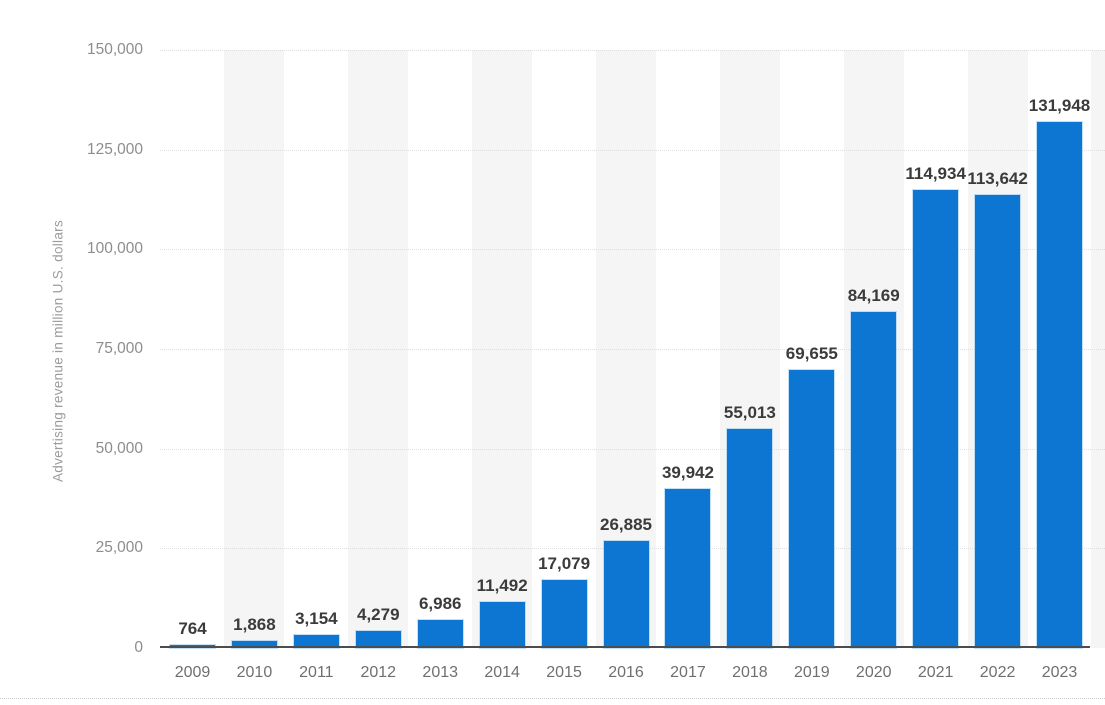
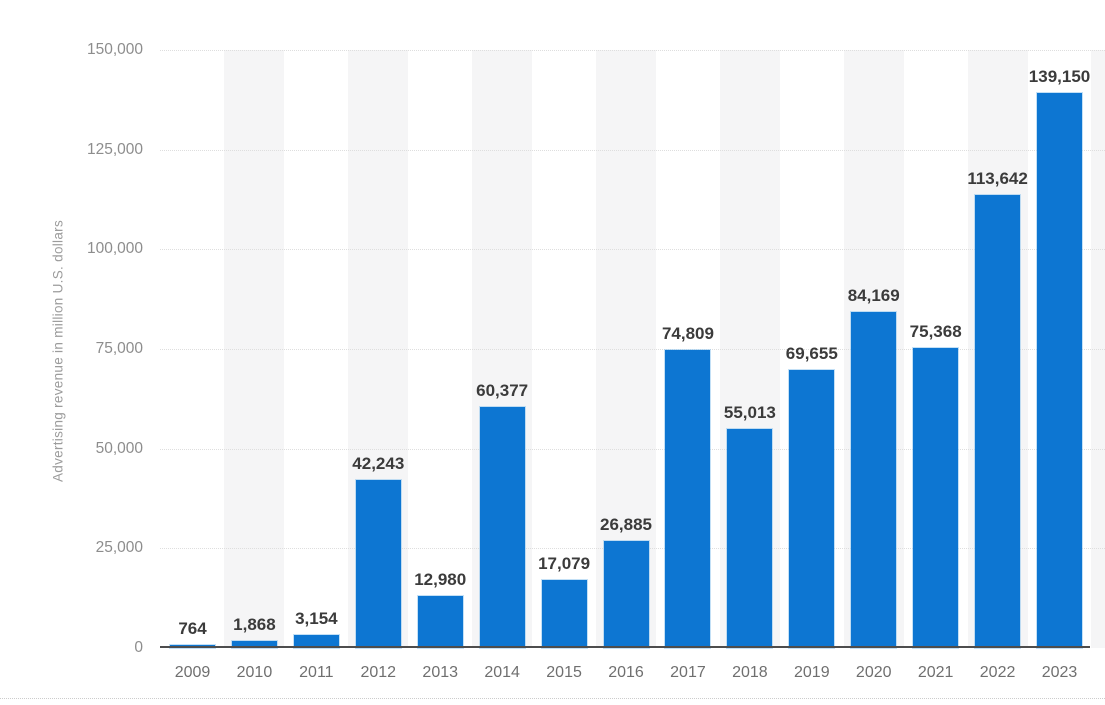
2012: 4,279 -> 42,243
2013: 6,986 -> 12,980
2014: 11,492 -> 60,377
2017: 39,942 -> 74,809
2021: 114,934 -> 75,368
2023: 131,948 -> 139,150
